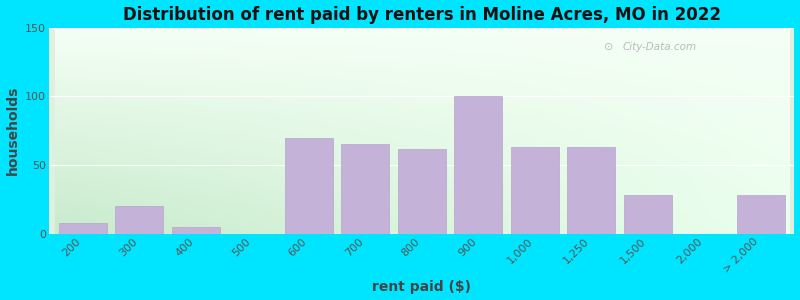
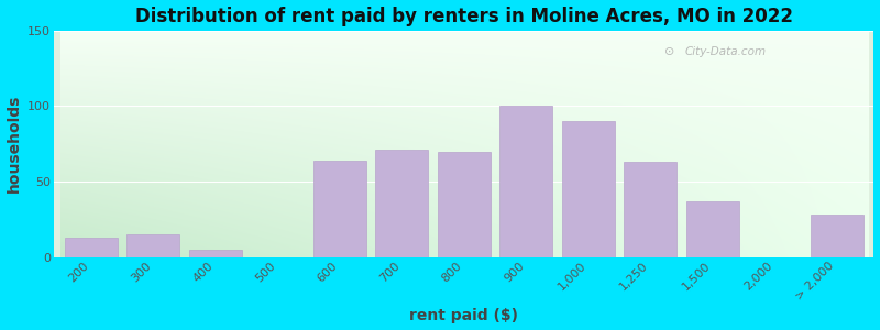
200: 8 -> 13
300: 20 -> 15
600: 70 -> 64
700: 65 -> 71
800: 62 -> 70
1,000: 63 -> 90
1,500: 28 -> 37
